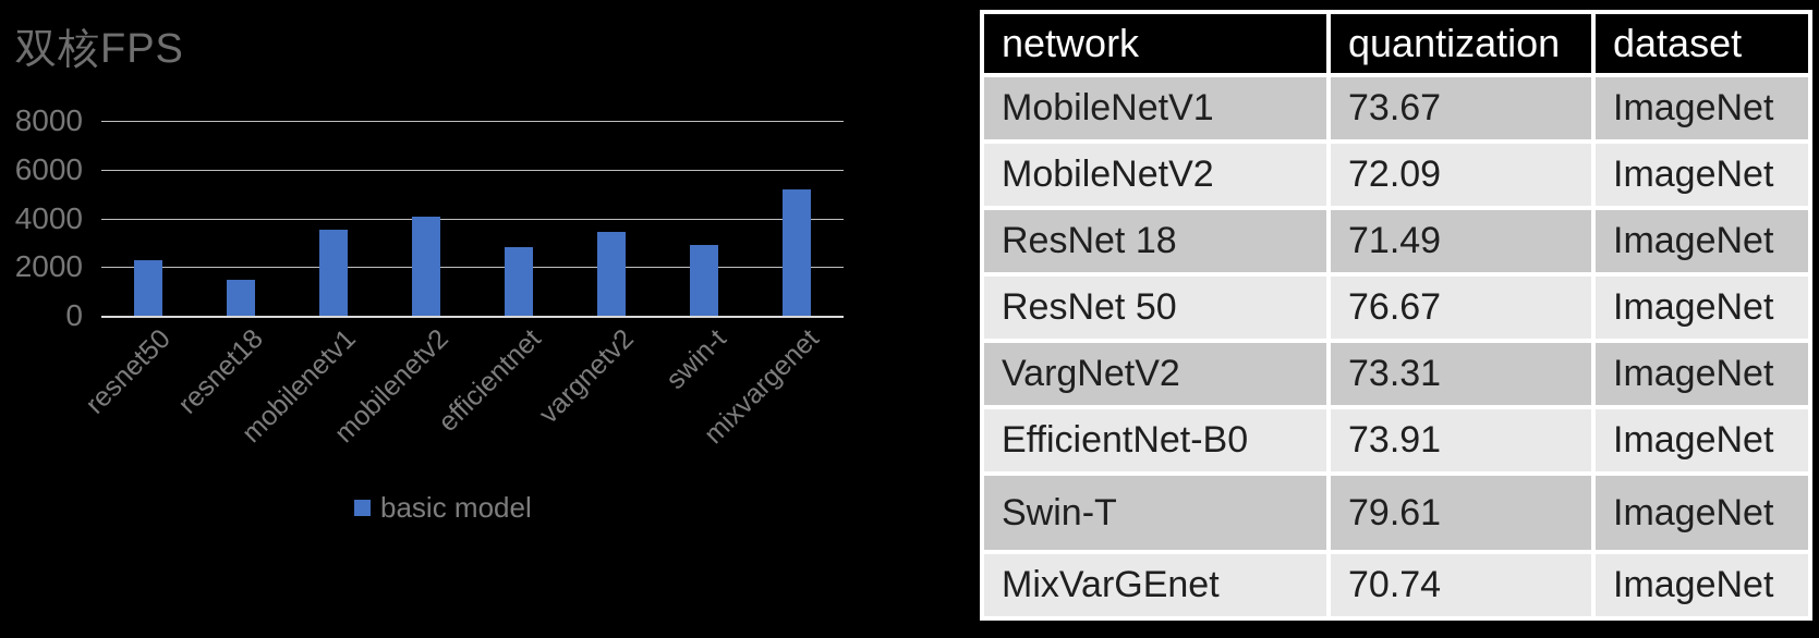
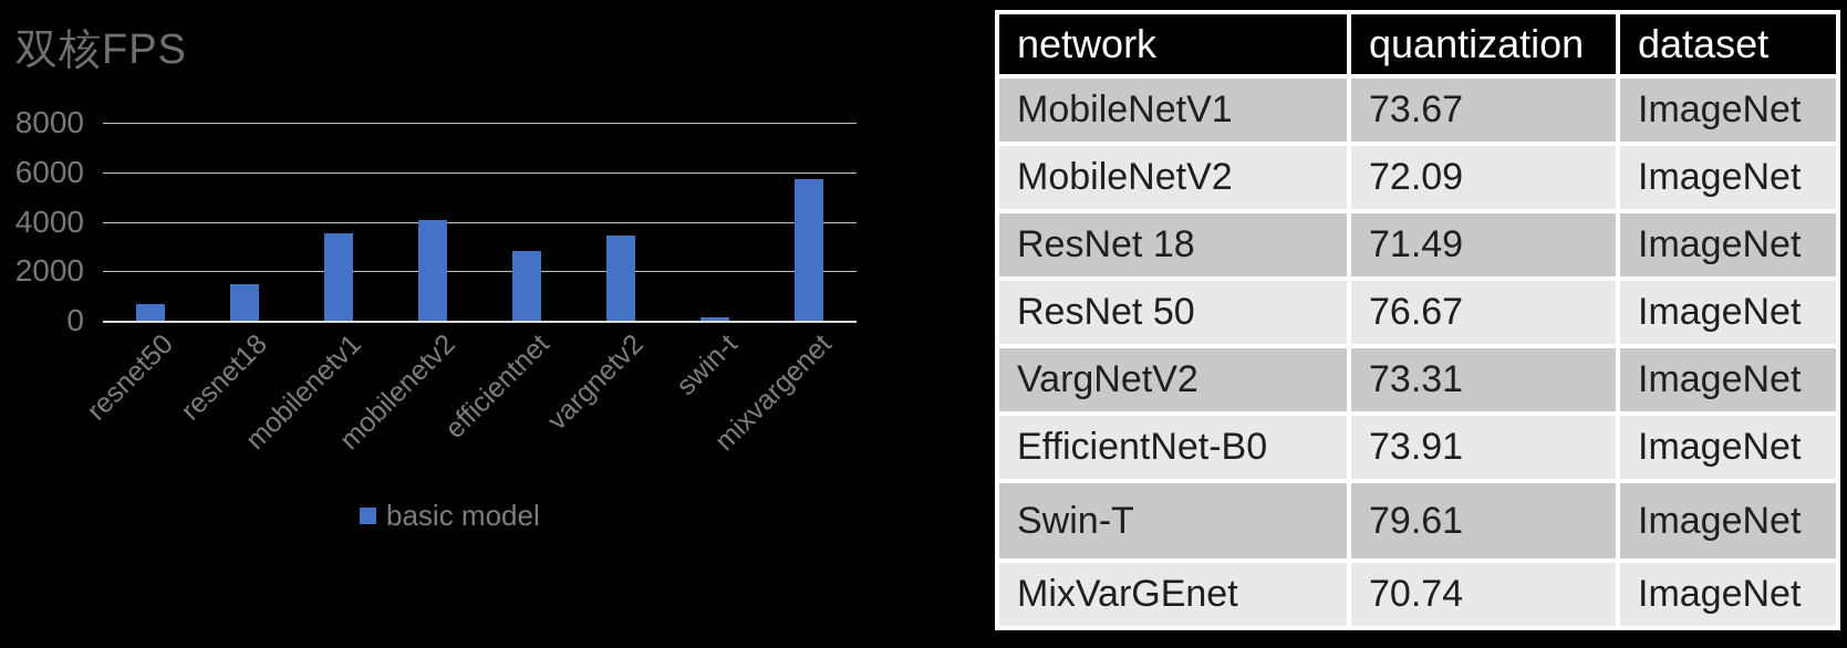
resnet50: 2300 -> 700
swin-t: 2900 -> 100
mixvargenet: 5200 -> 5700
